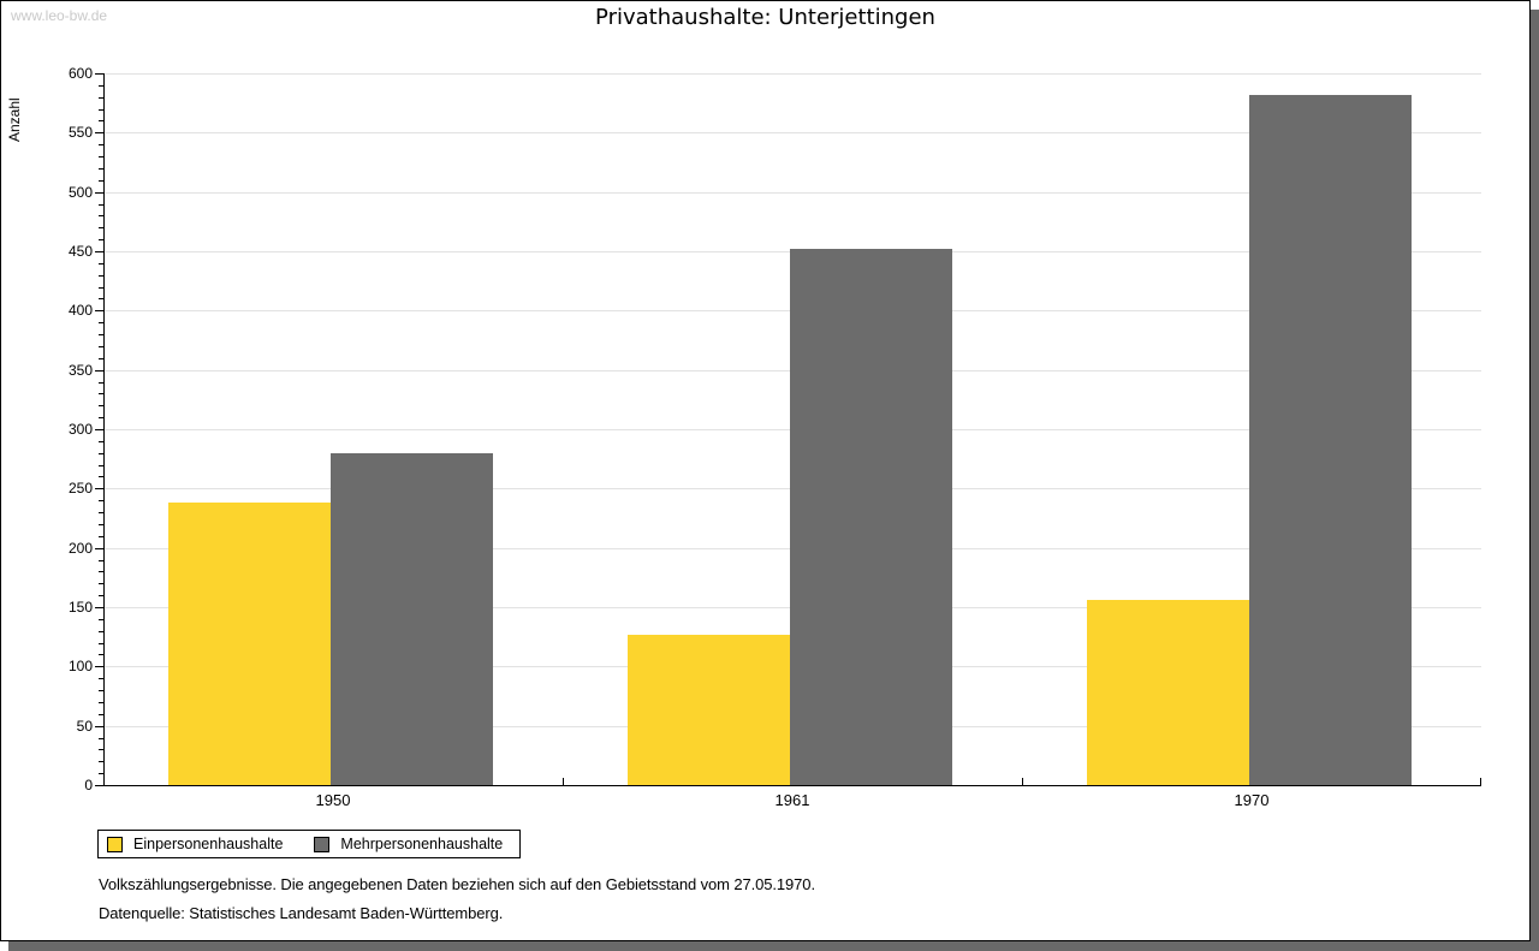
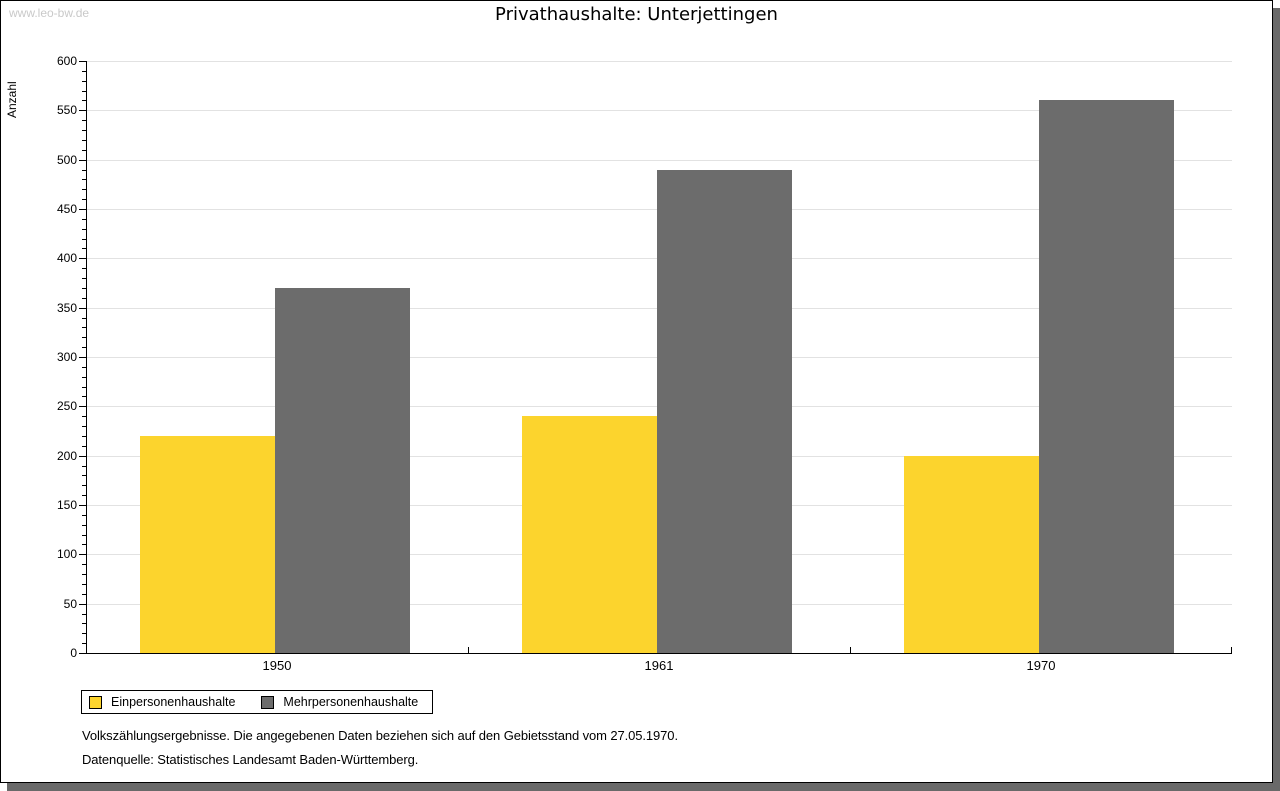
Einpersonenhaushalte/1950: 240 -> 220
Mehrpersonenhaushalte/1950: 280 -> 370
Einpersonenhaushalte/1961: 130 -> 240
Mehrpersonenhaushalte/1961: 450 -> 490
Einpersonenhaushalte/1970: 160 -> 200
Mehrpersonenhaushalte/1970: 580 -> 560
